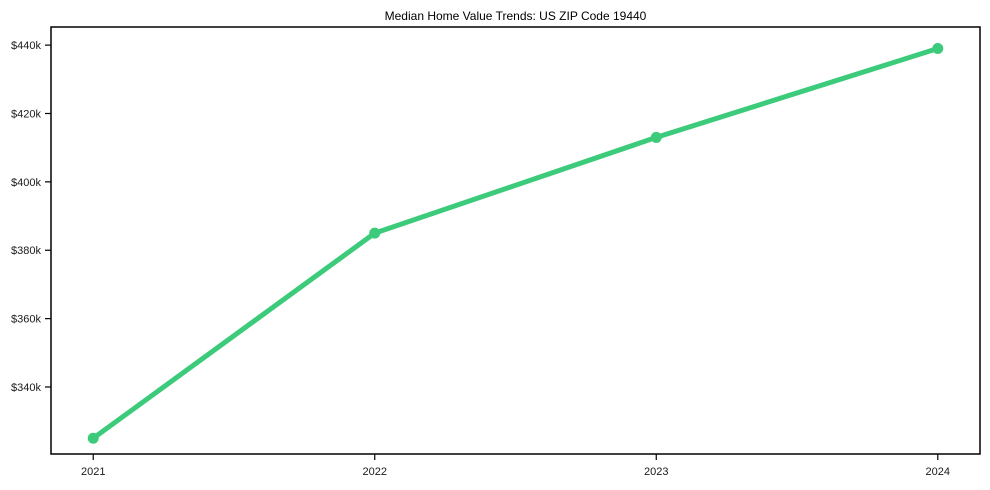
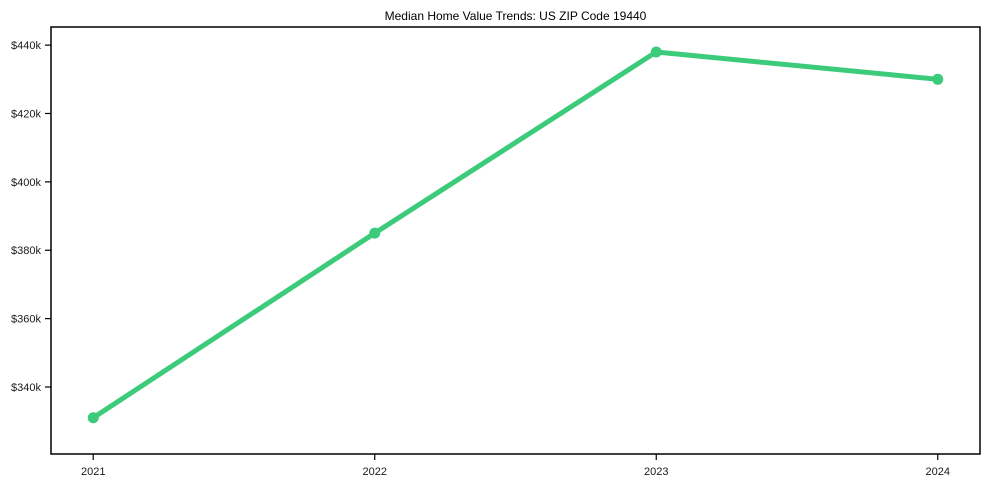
2021: $325k -> $331k
2023: $413k -> $438k
2024: $439k -> $430k
